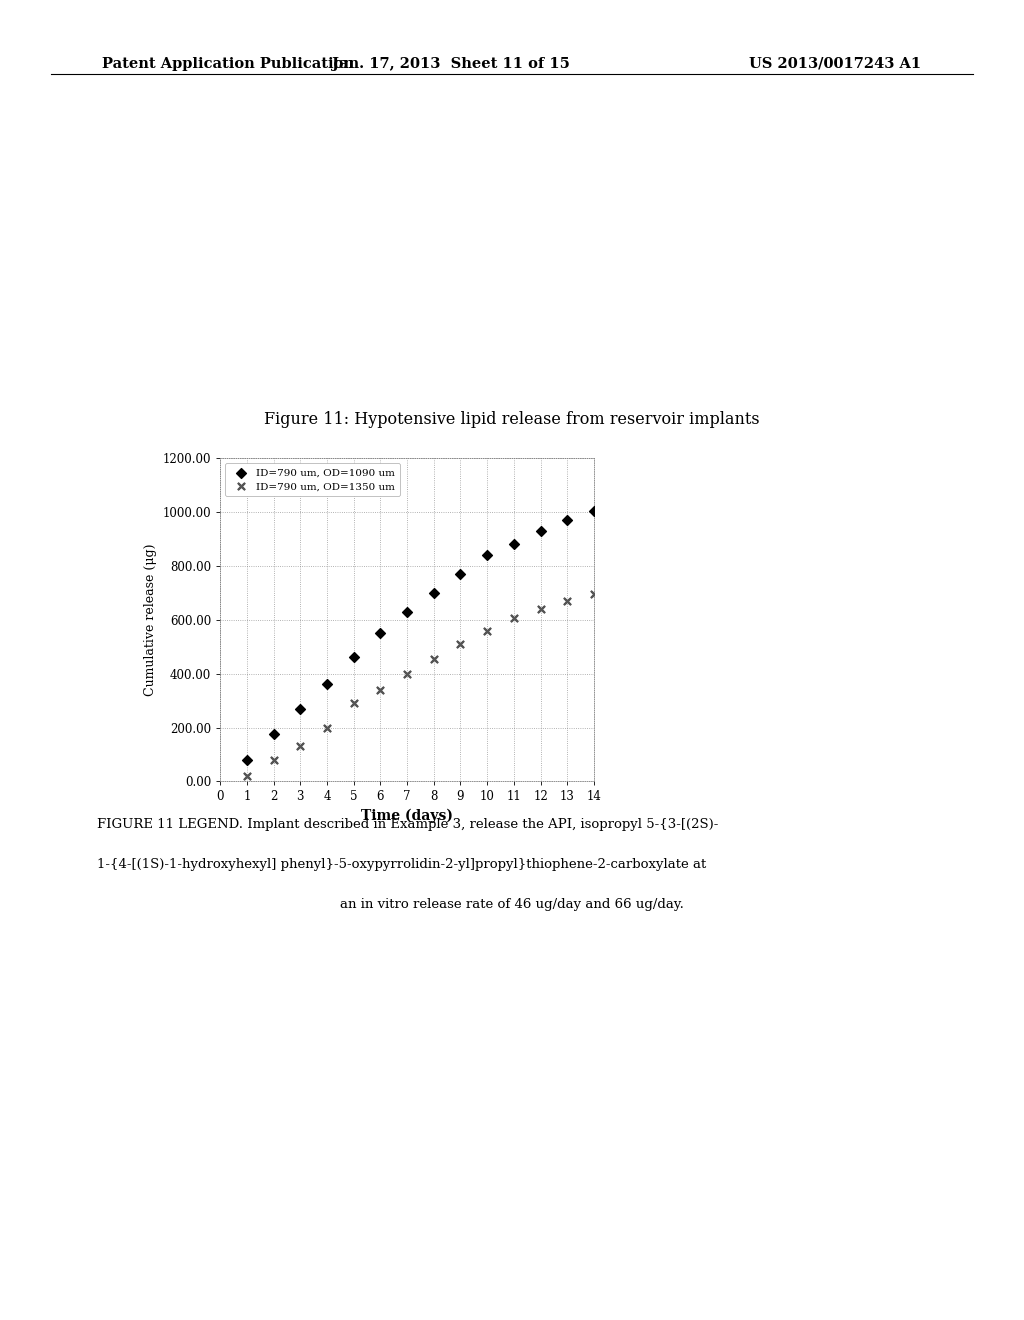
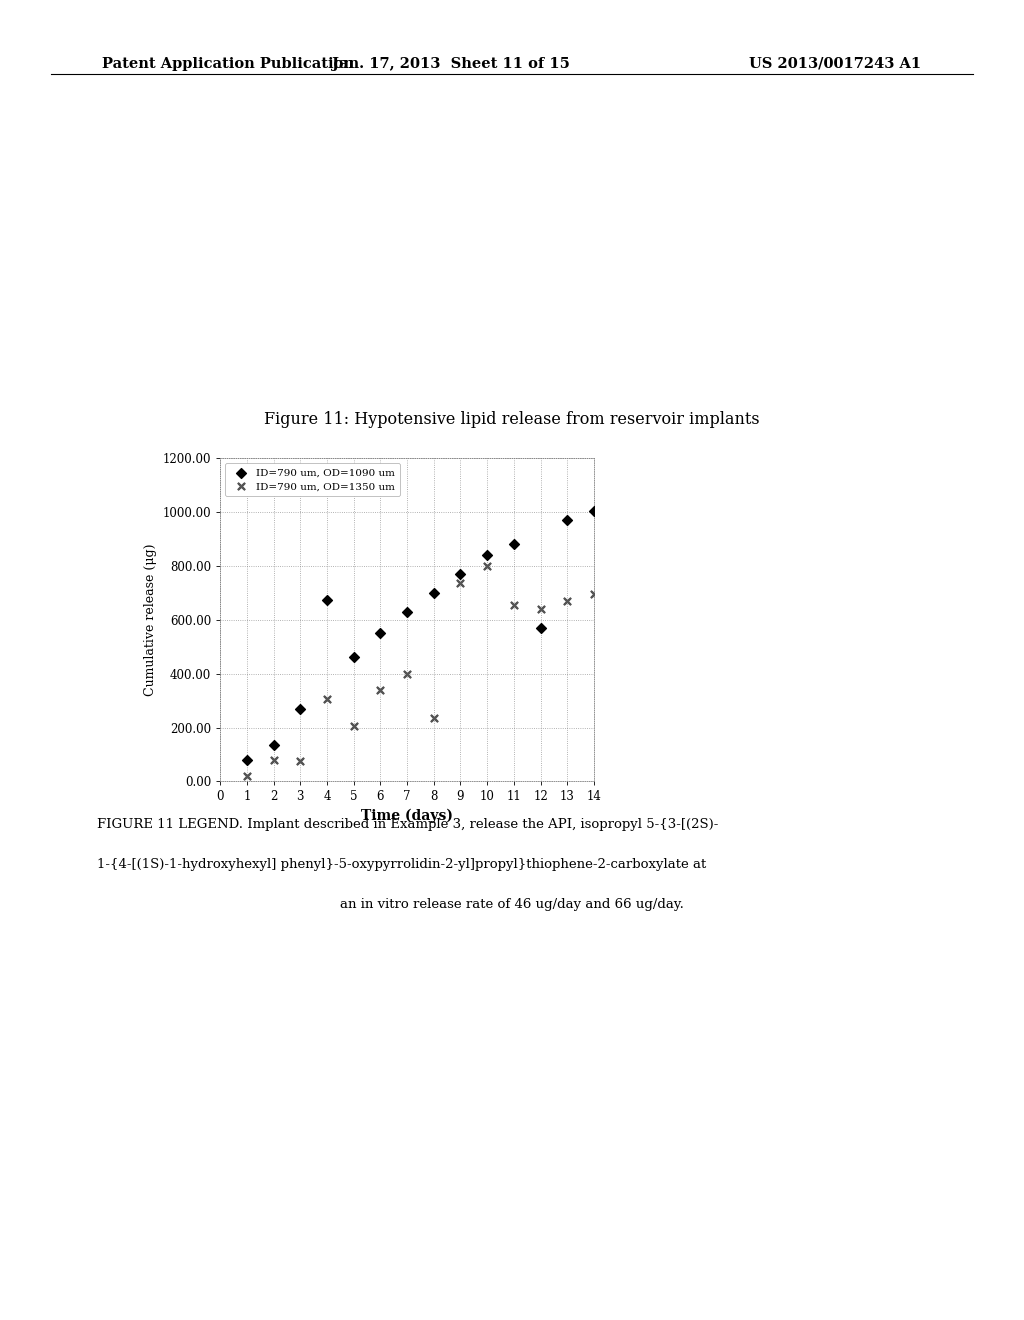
ID=790 um, OD=1090 um/2: 175 -> 135
ID=790 um, OD=1350 um/3: 130 -> 75
ID=790 um, OD=1090 um/4: 360 -> 675
ID=790 um, OD=1350 um/4: 200 -> 305
ID=790 um, OD=1350 um/5: 290 -> 205
ID=790 um, OD=1350 um/8: 455 -> 235
ID=790 um, OD=1350 um/9: 510 -> 735
ID=790 um, OD=1350 um/10: 560 -> 800
ID=790 um, OD=1350 um/11: 605 -> 655
ID=790 um, OD=1090 um/12: 930 -> 570
